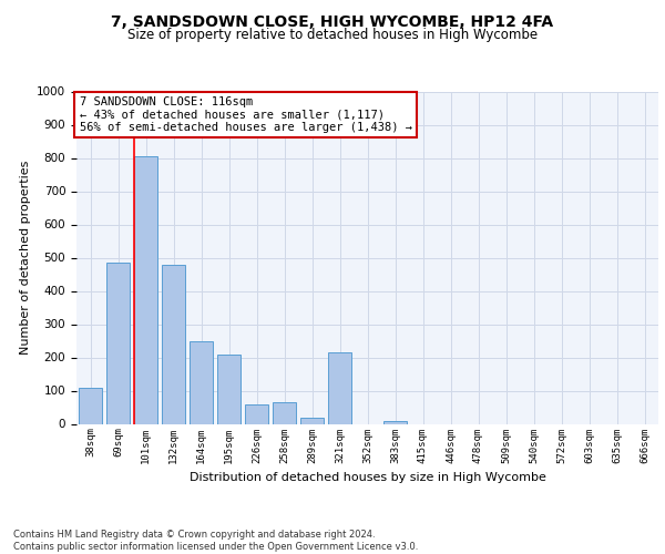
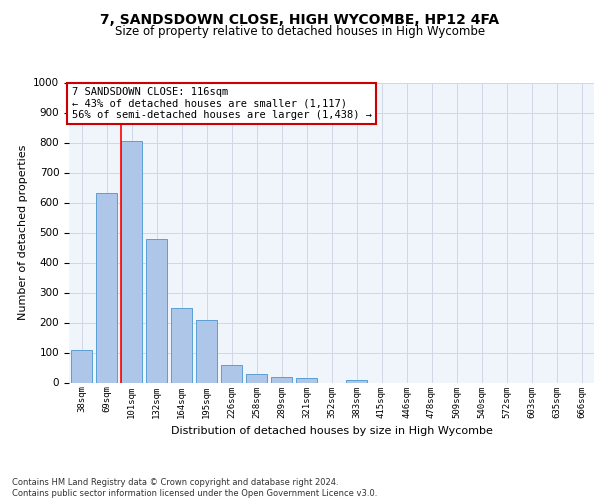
69sqm: 485 -> 632
258sqm: 65 -> 28
321sqm: 215 -> 15
